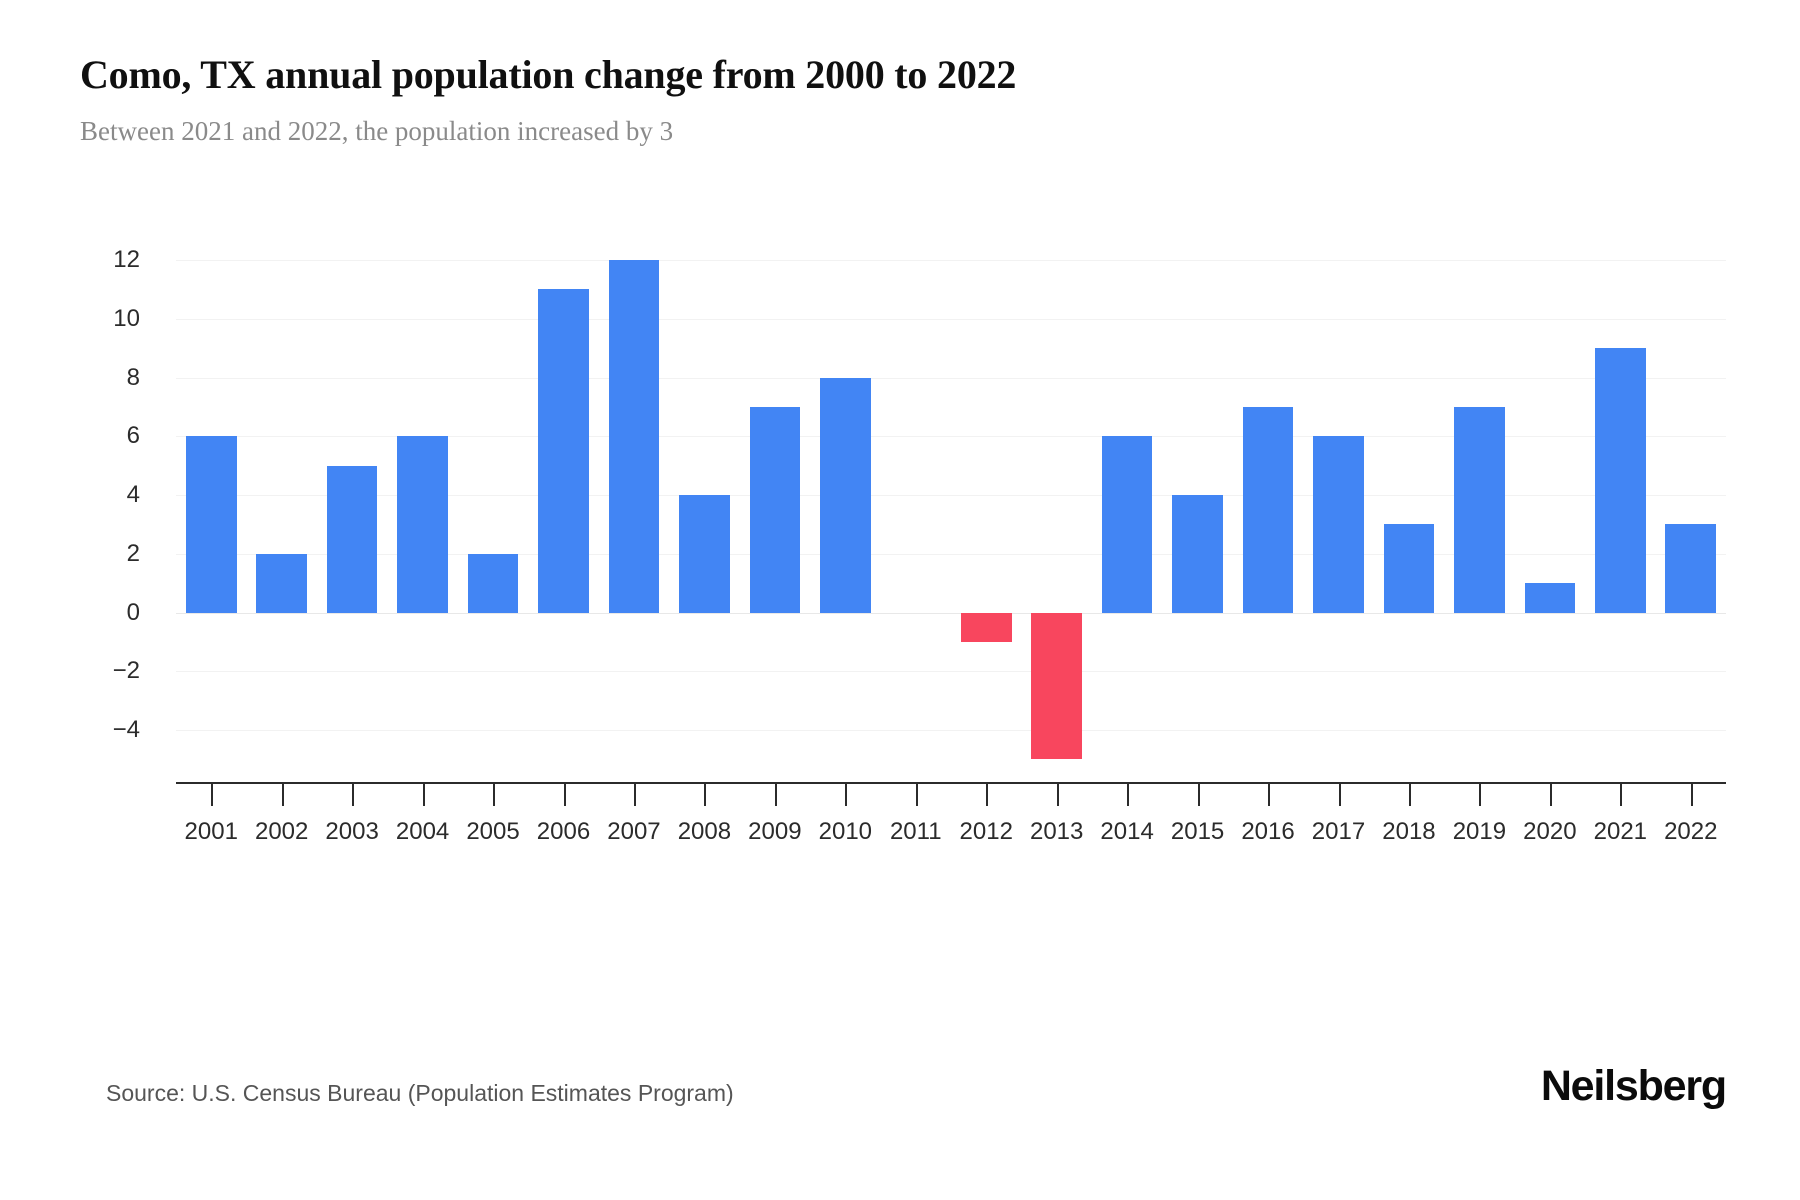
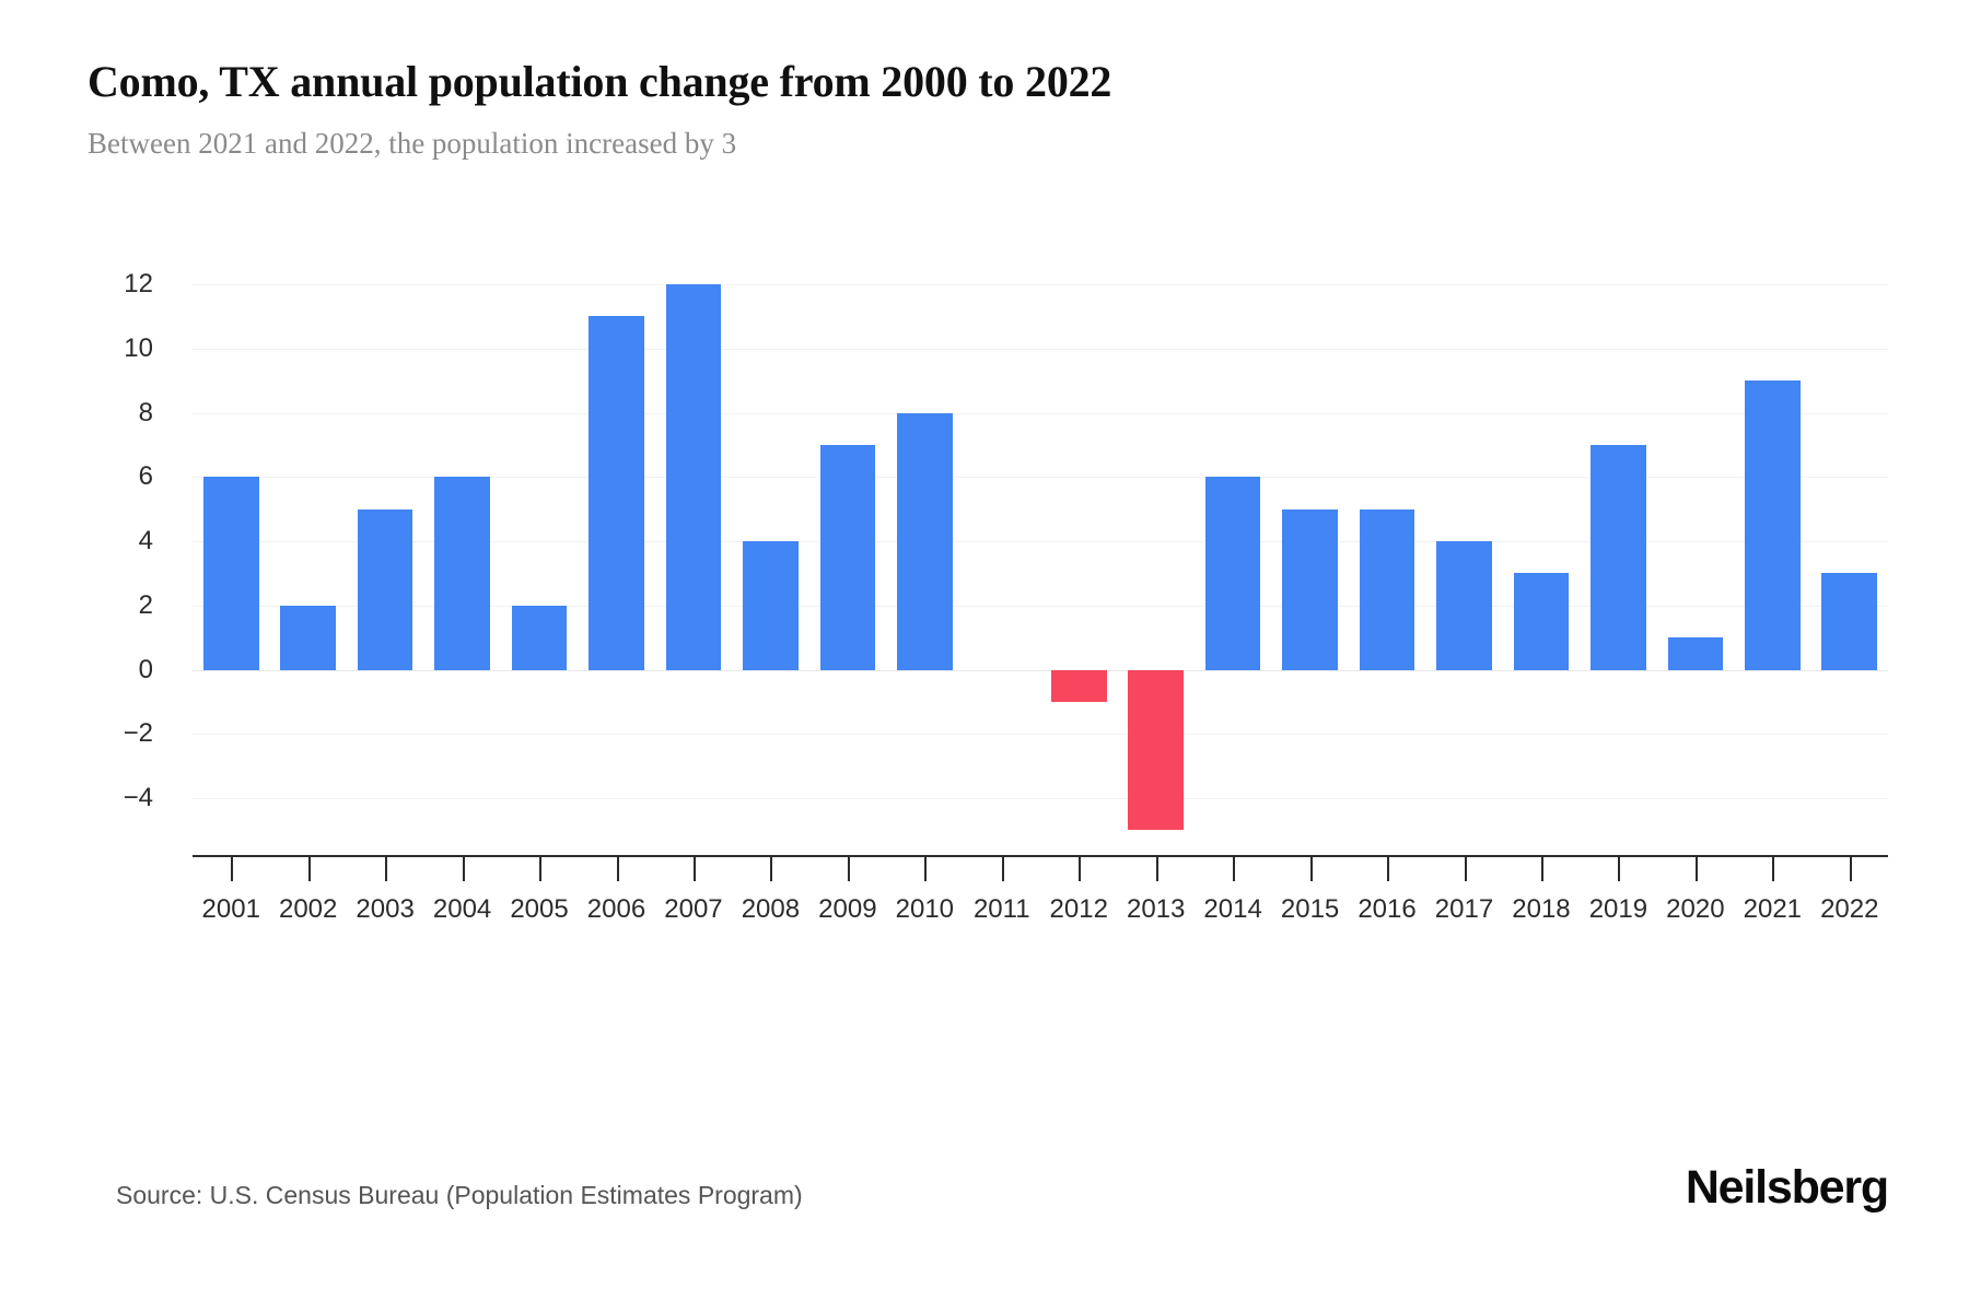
2015: 4 -> 5
2016: 7 -> 5
2017: 6 -> 4
